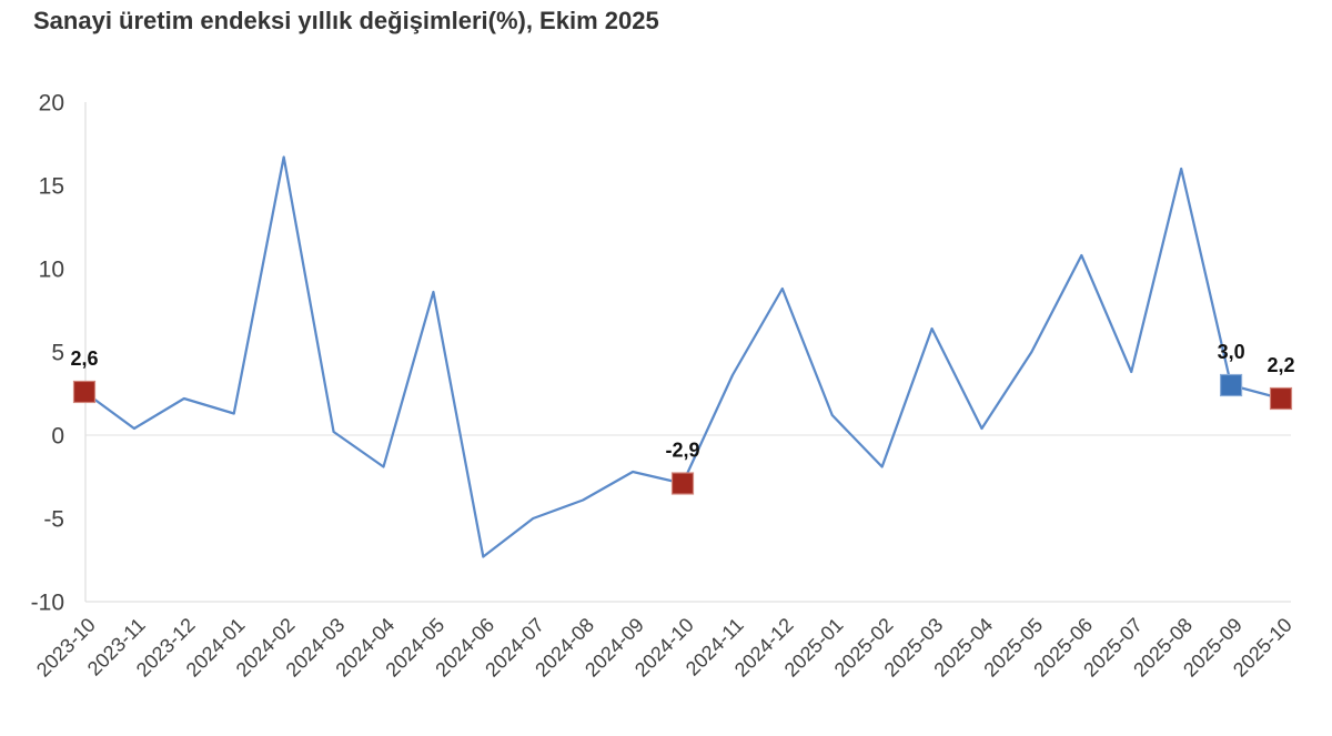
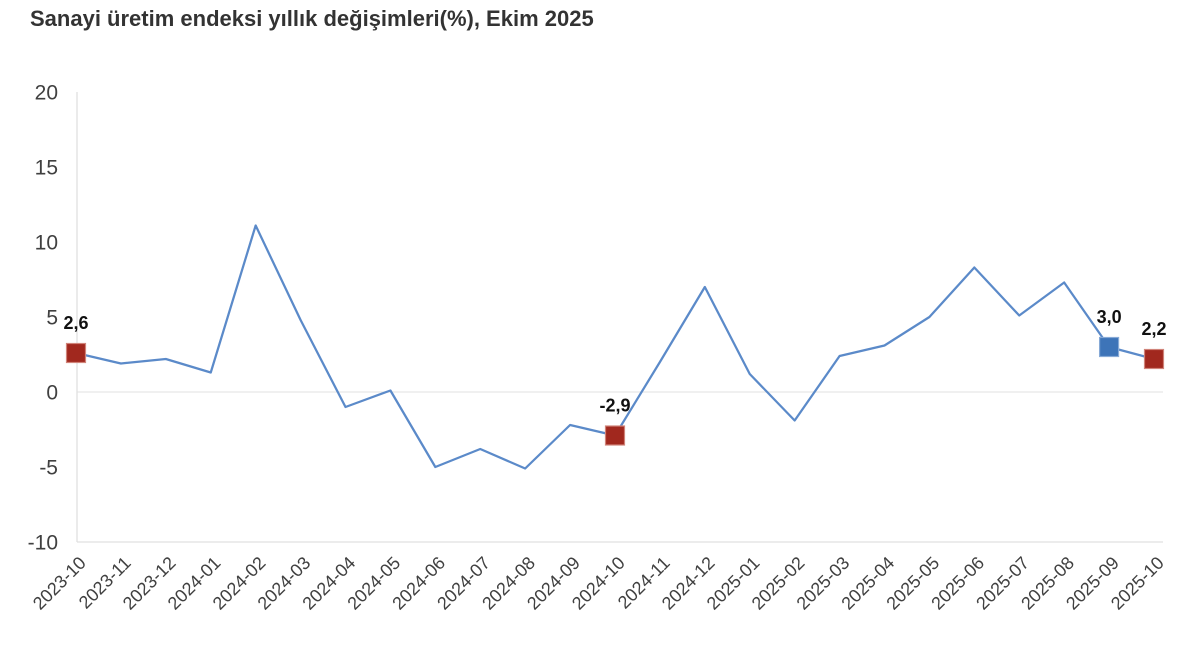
2023-11: 0.4 -> 1.9
2024-02: 16.7 -> 11.1
2024-03: 0.2 -> 4.8
2024-04: -1.9 -> -1.0
2024-05: 8.6 -> 0.1
2024-06: -7.3 -> -5.0
2024-07: -5.0 -> -3.8
2024-08: -3.9 -> -5.1
2024-11: 3.6 -> 2.0
2024-12: 8.8 -> 7.0
2025-03: 6.4 -> 2.4
2025-04: 0.4 -> 3.1
2025-06: 10.8 -> 8.3
2025-07: 3.8 -> 5.1
2025-08: 16.0 -> 7.3
